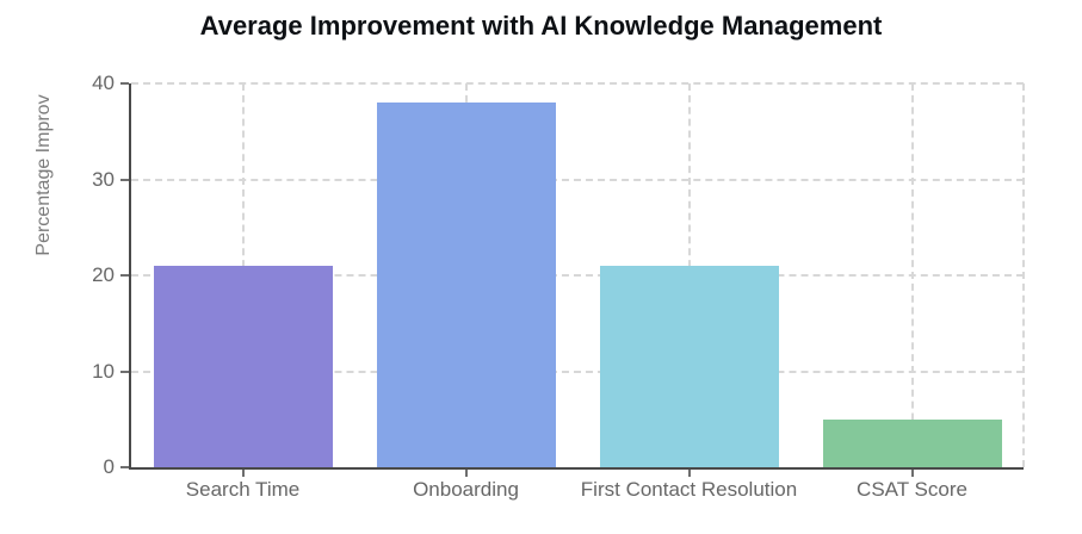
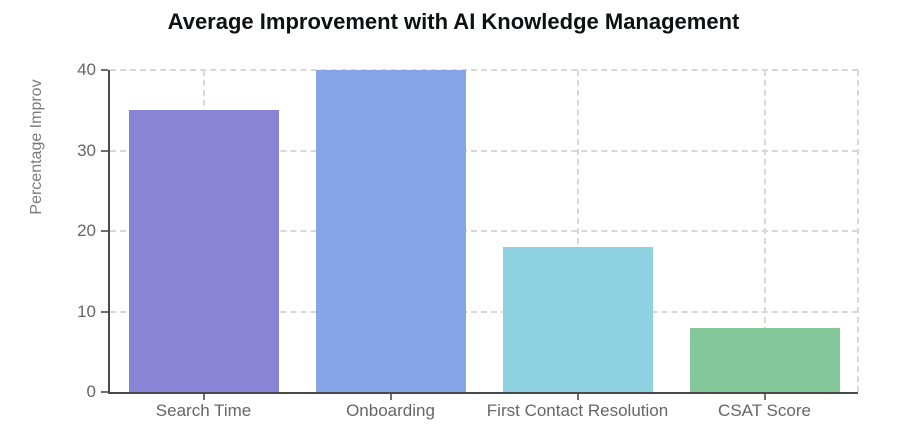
Search Time: 21 -> 35
Onboarding: 38 -> 40
First Contact Resolution: 21 -> 18
CSAT Score: 5 -> 8
